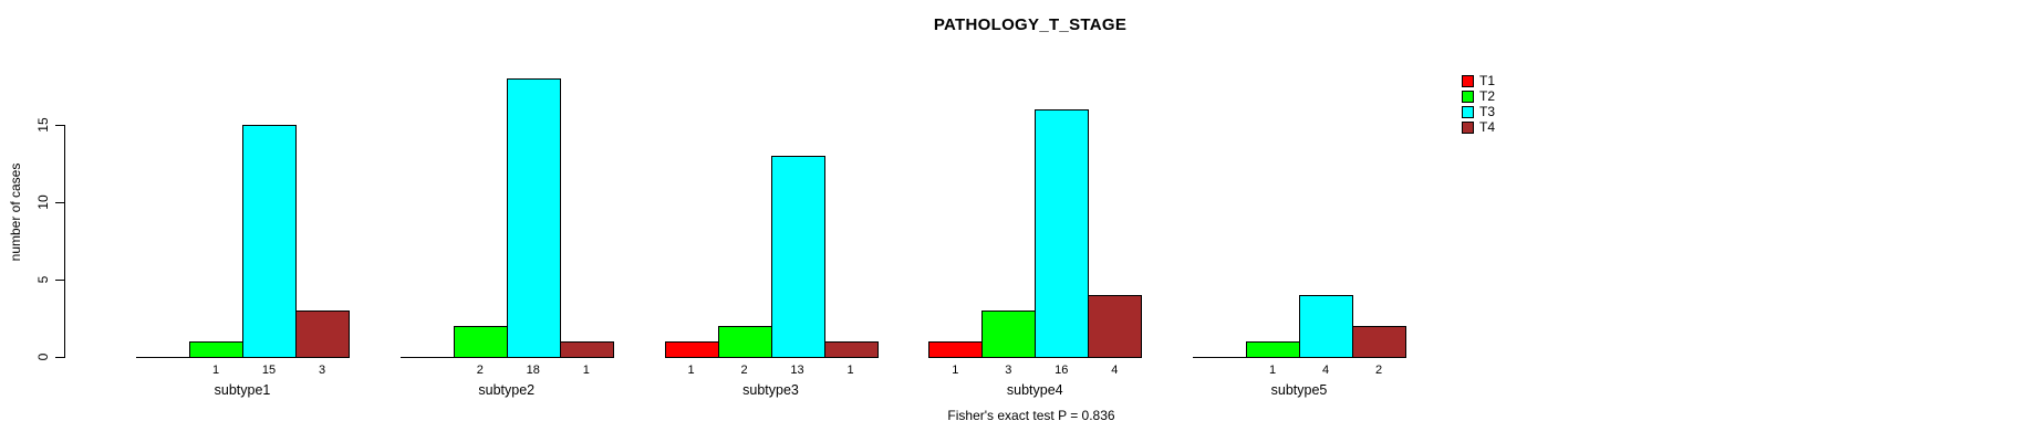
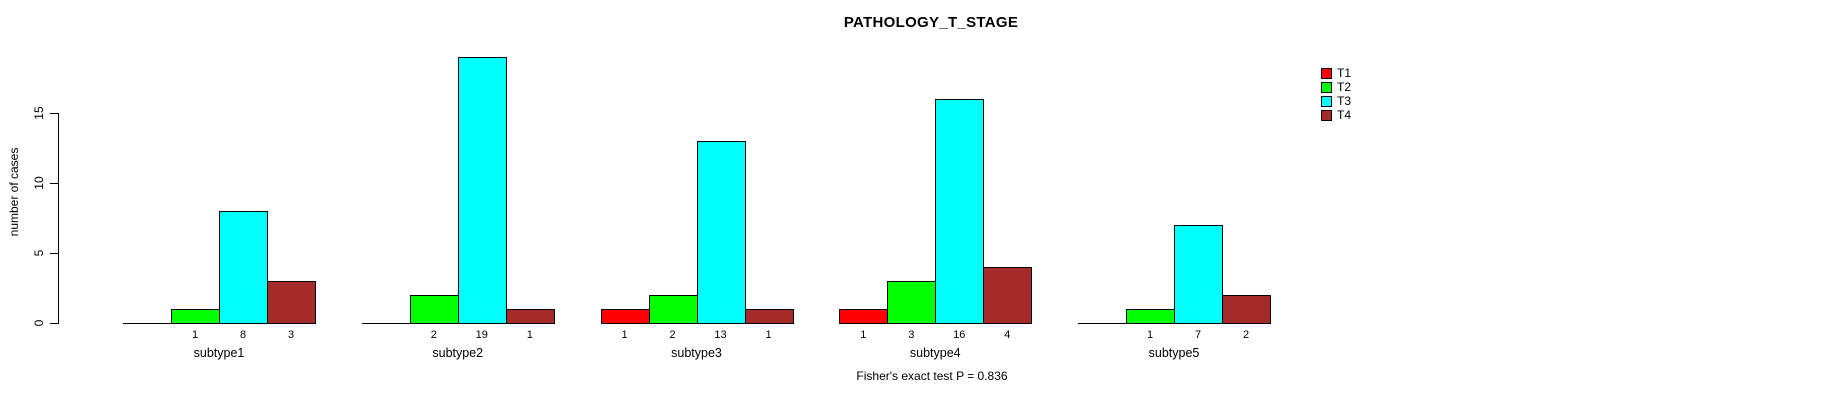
T3/subtype1: 15 -> 8
T3/subtype2: 18 -> 19
T3/subtype5: 4 -> 7
